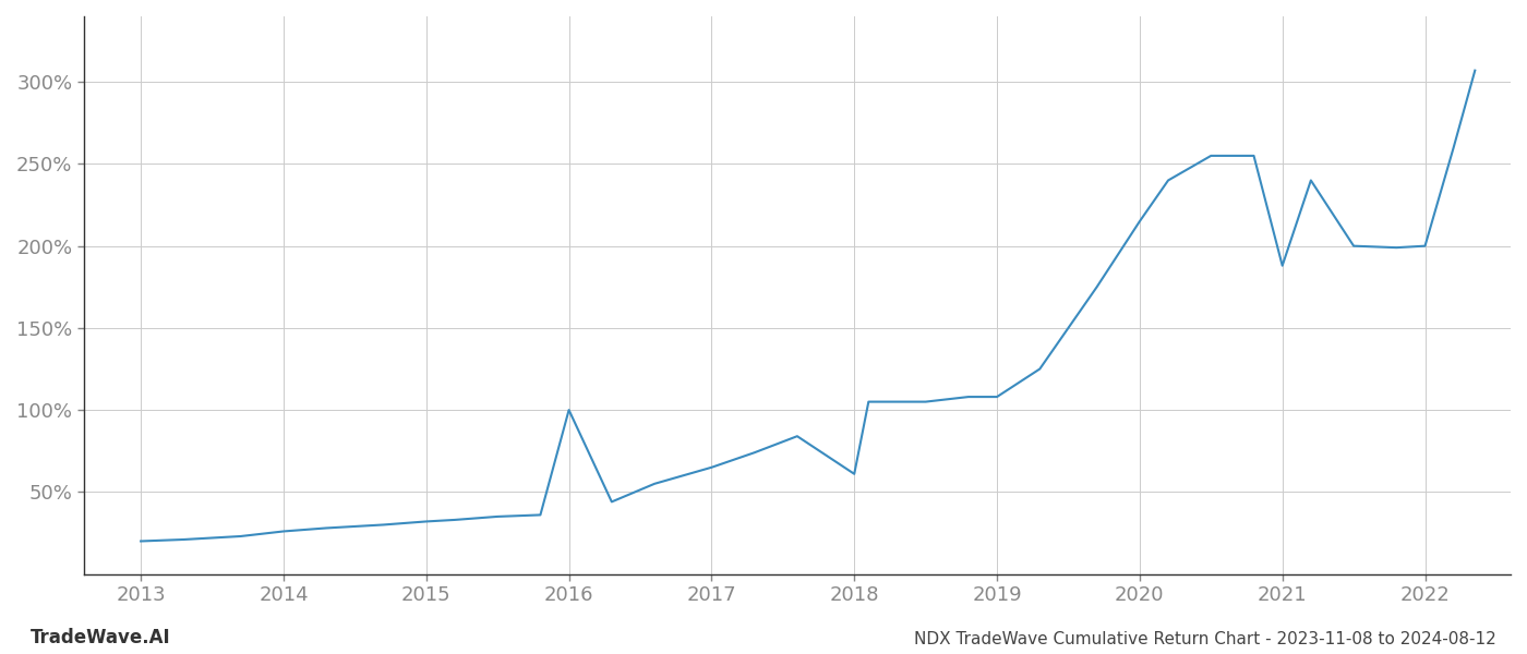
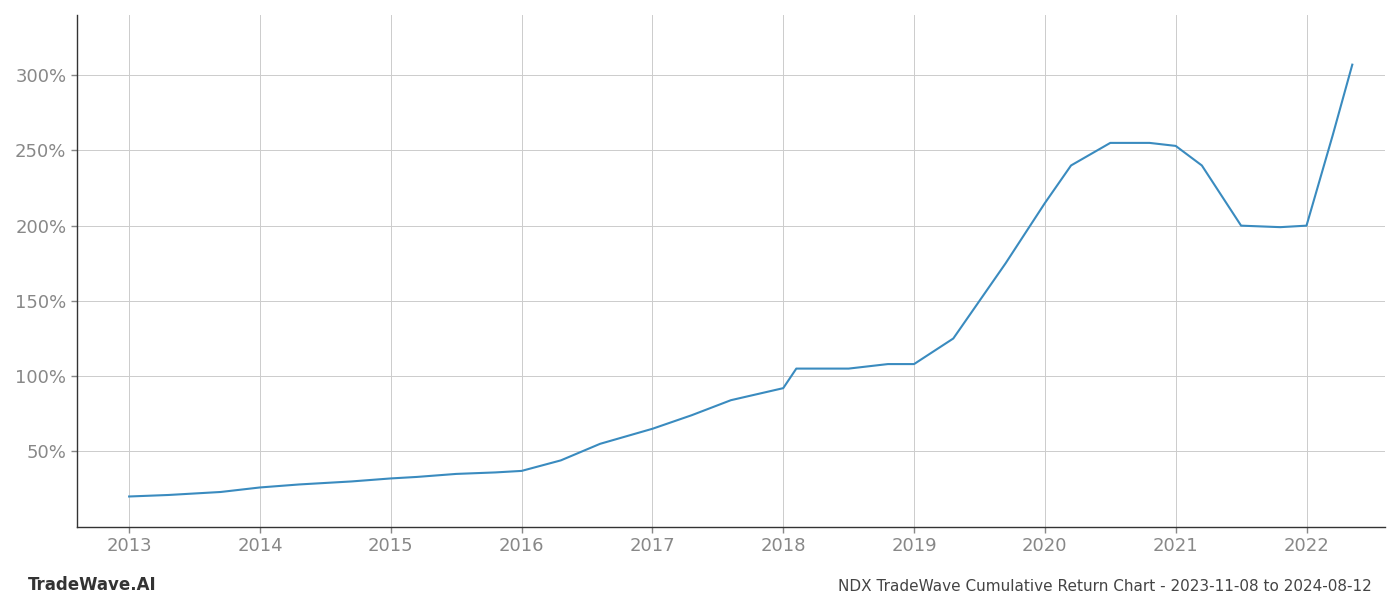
2016: 100% -> 37%
2018: 61% -> 92%
2021: 188% -> 253%
